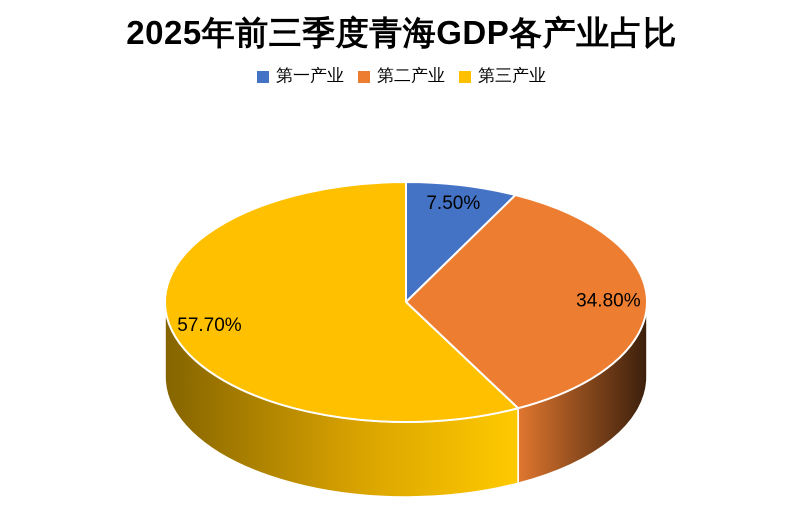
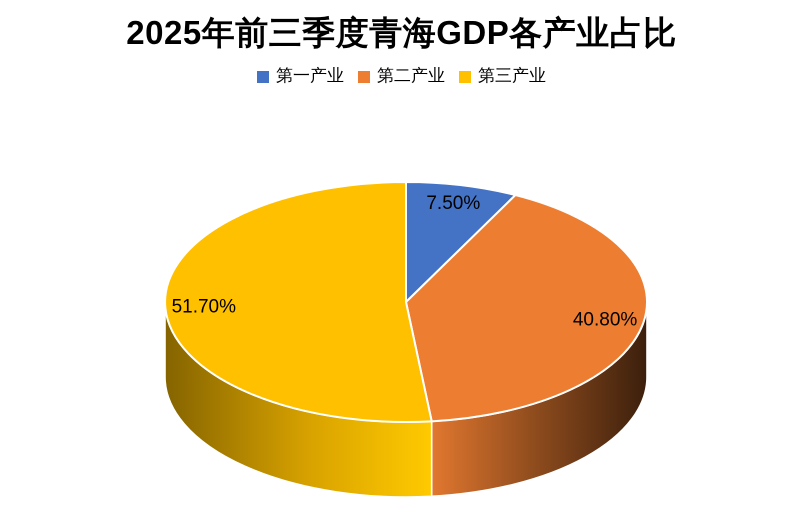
第二产业: 34.80% -> 40.80%
第三产业: 57.70% -> 51.70%
